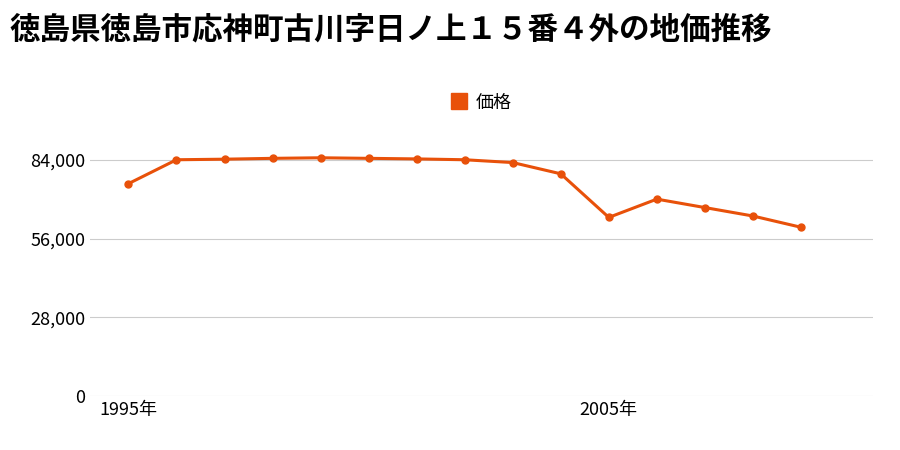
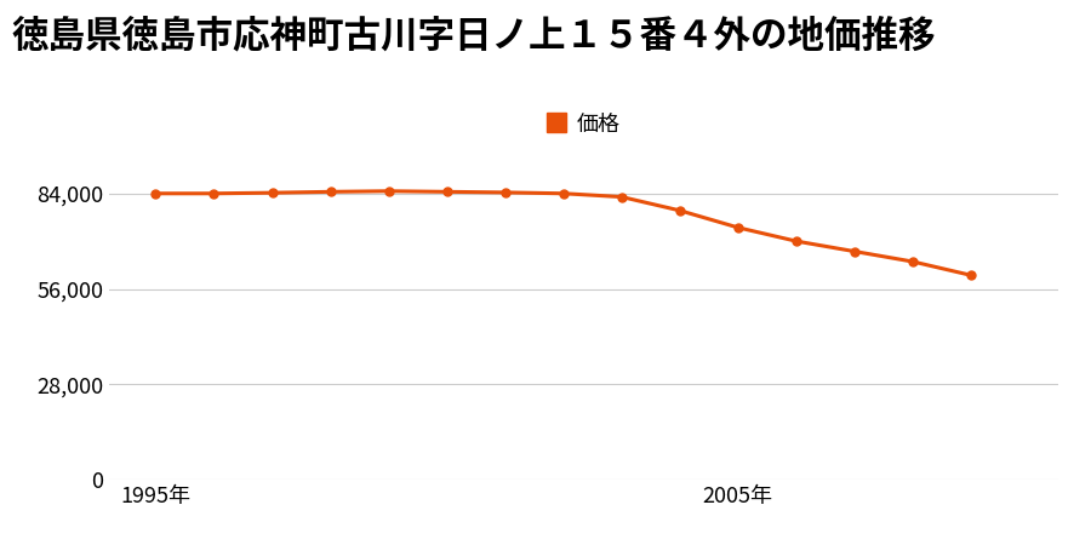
1995年: 75,500 -> 84,000
2005年: 63,500 -> 74,000
